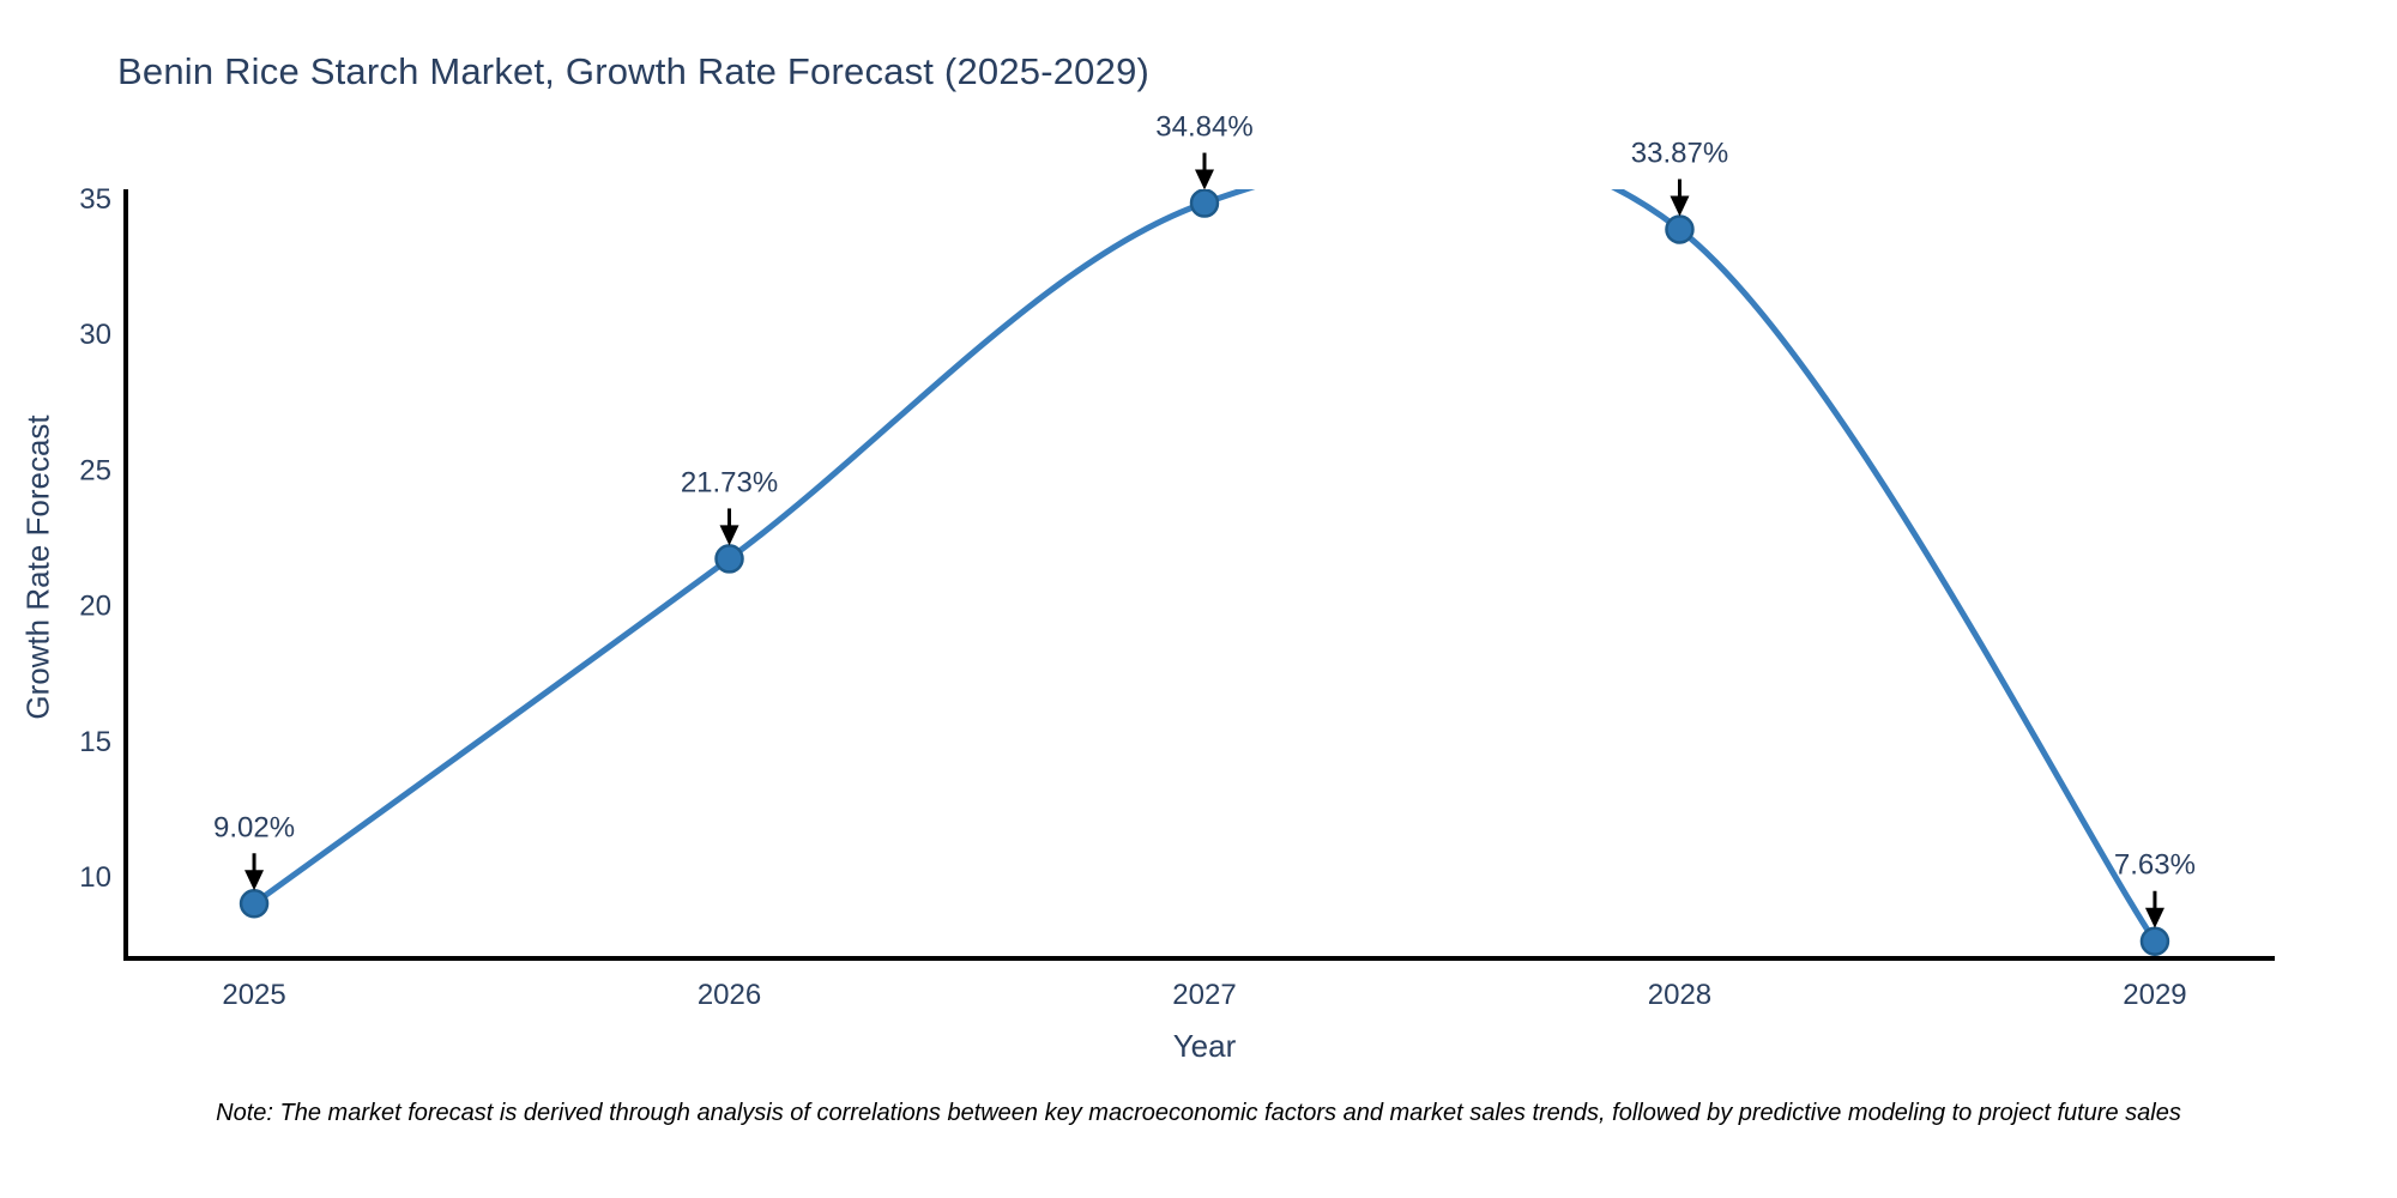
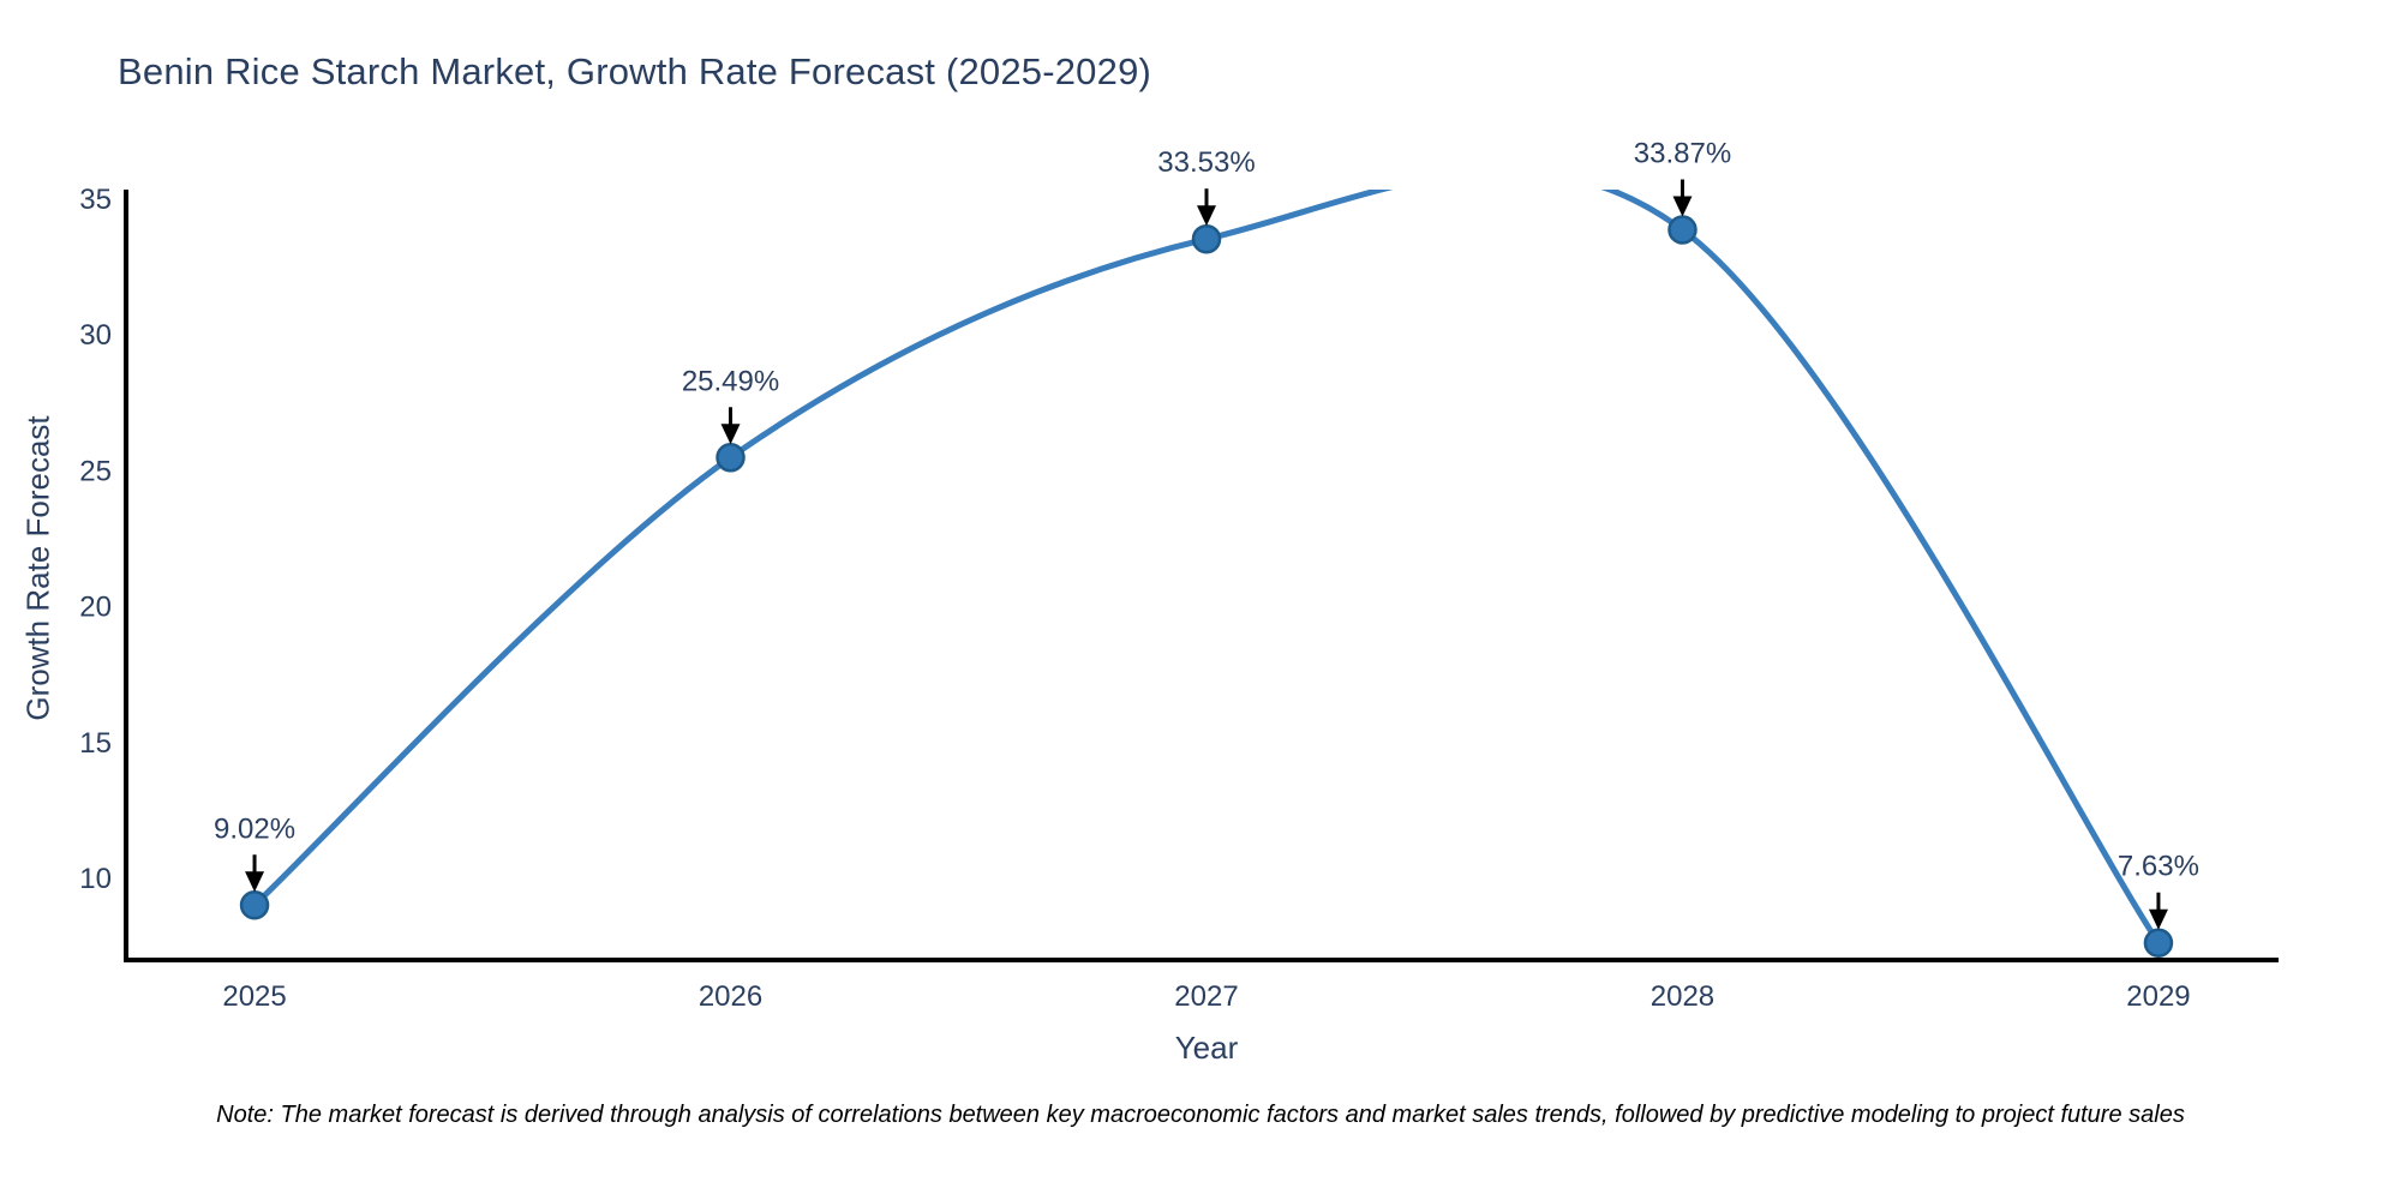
2026: 21.73% -> 25.49%
2027: 34.84% -> 33.53%
